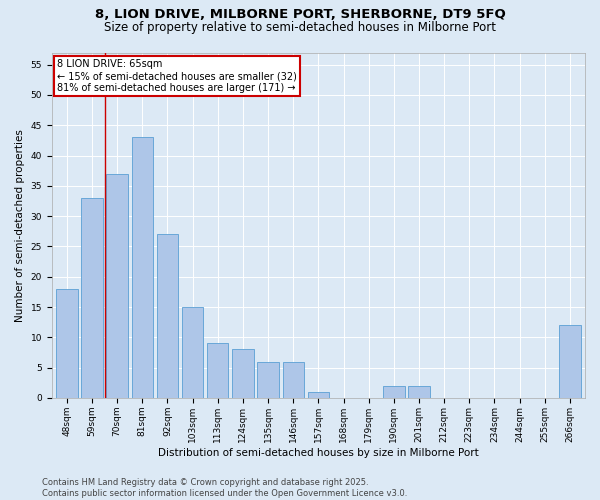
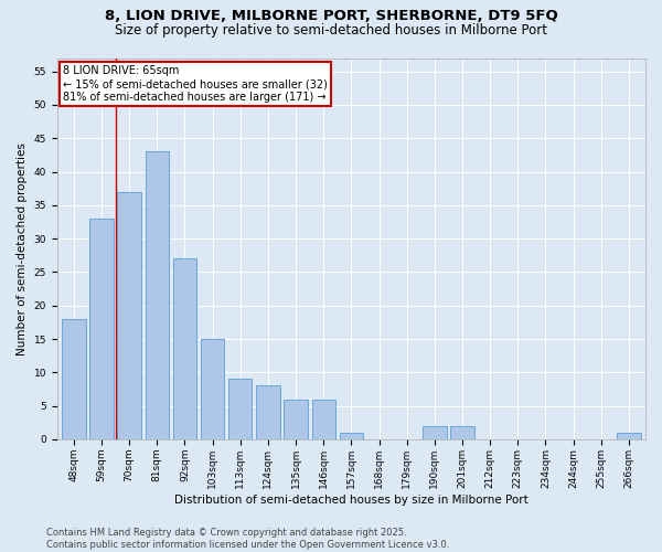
266sqm: 12 -> 1
